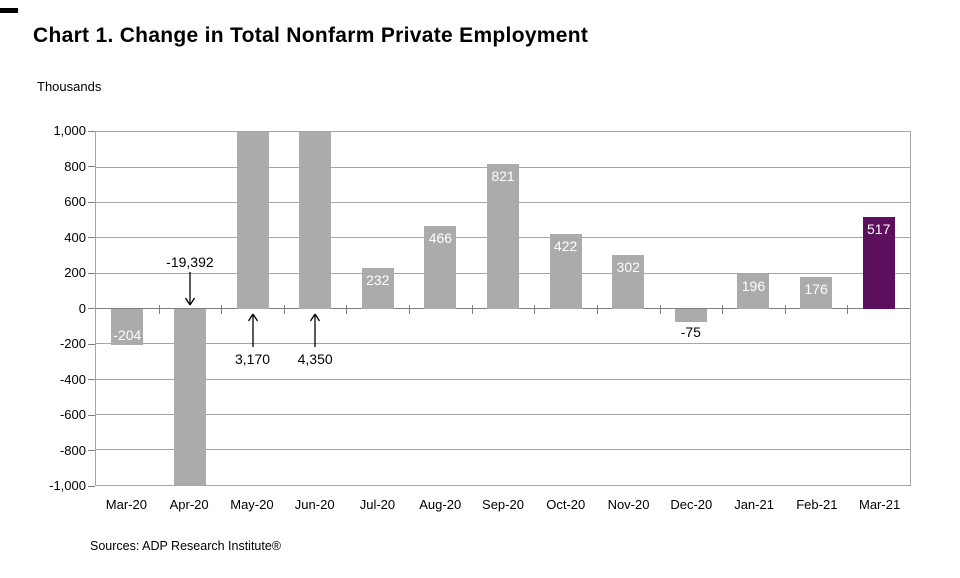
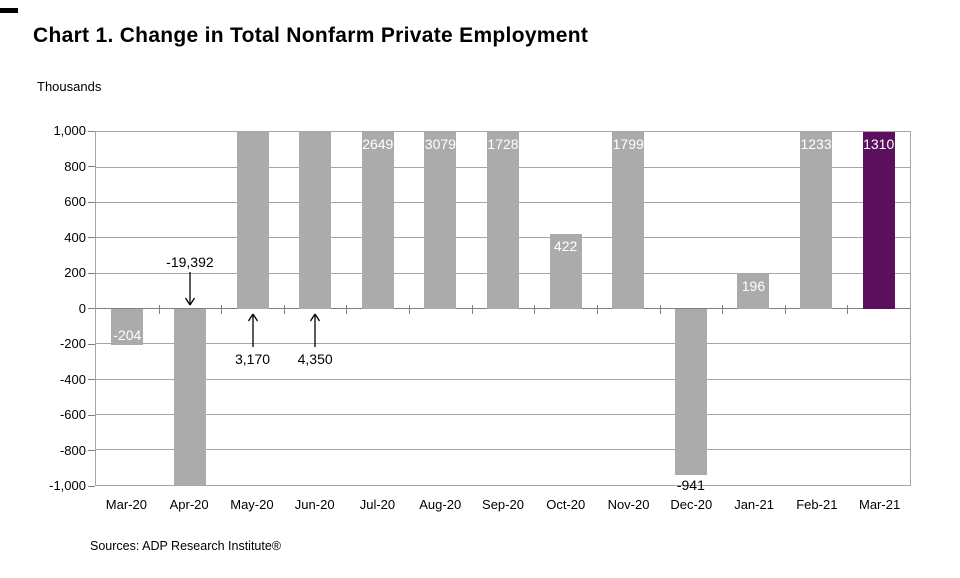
Jul-20: 232 -> 2649
Aug-20: 466 -> 3079
Sep-20: 821 -> 1728
Nov-20: 302 -> 1799
Dec-20: -75 -> -941
Feb-21: 176 -> 1233
Mar-21: 517 -> 1310
